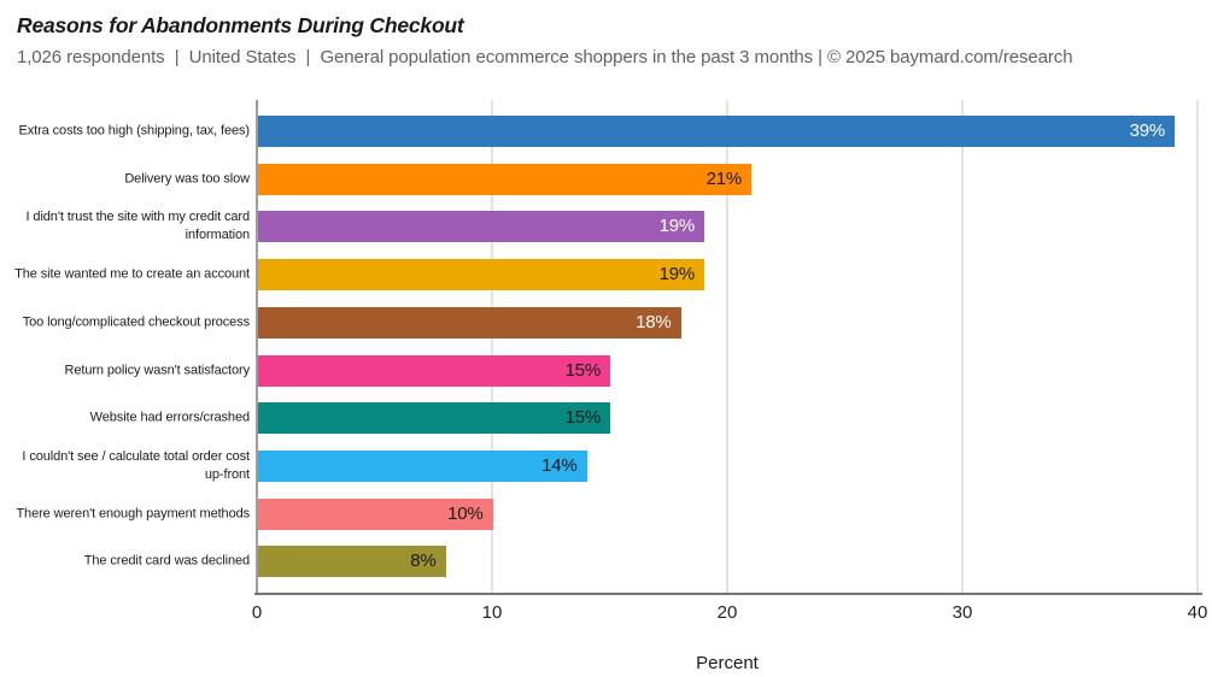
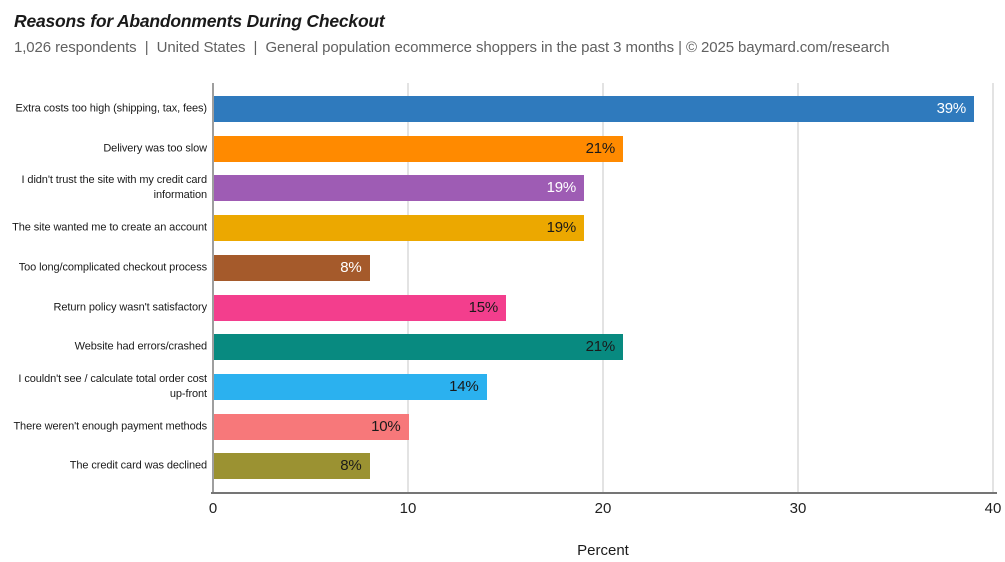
Too long/complicated checkout process: 18% -> 8%
Website had errors/crashed: 15% -> 21%
